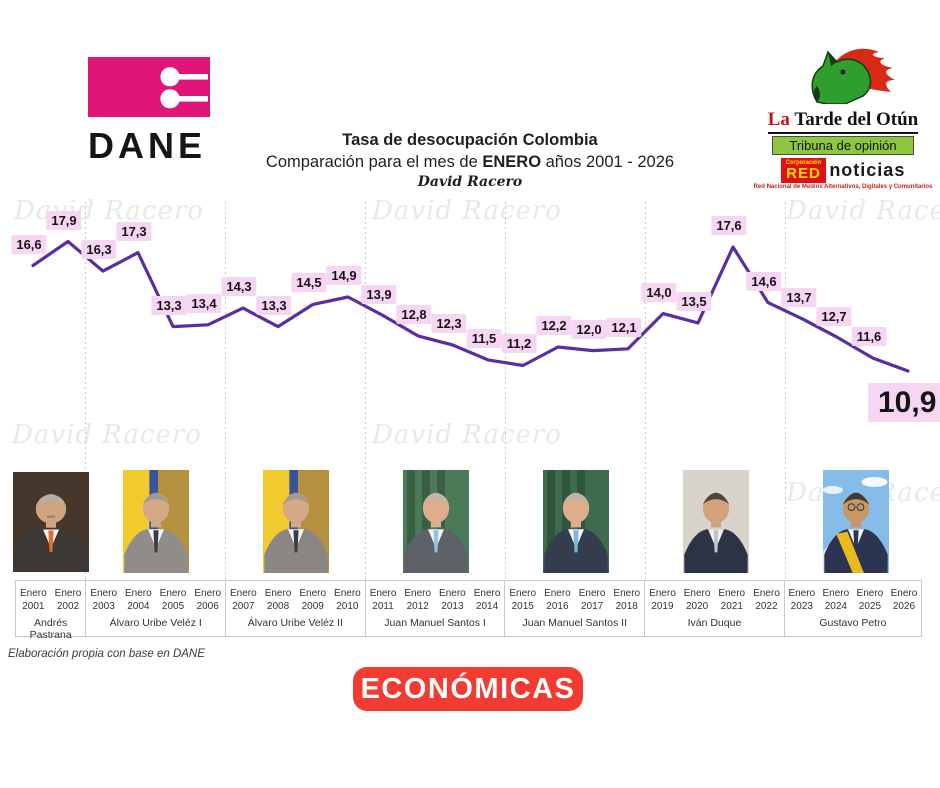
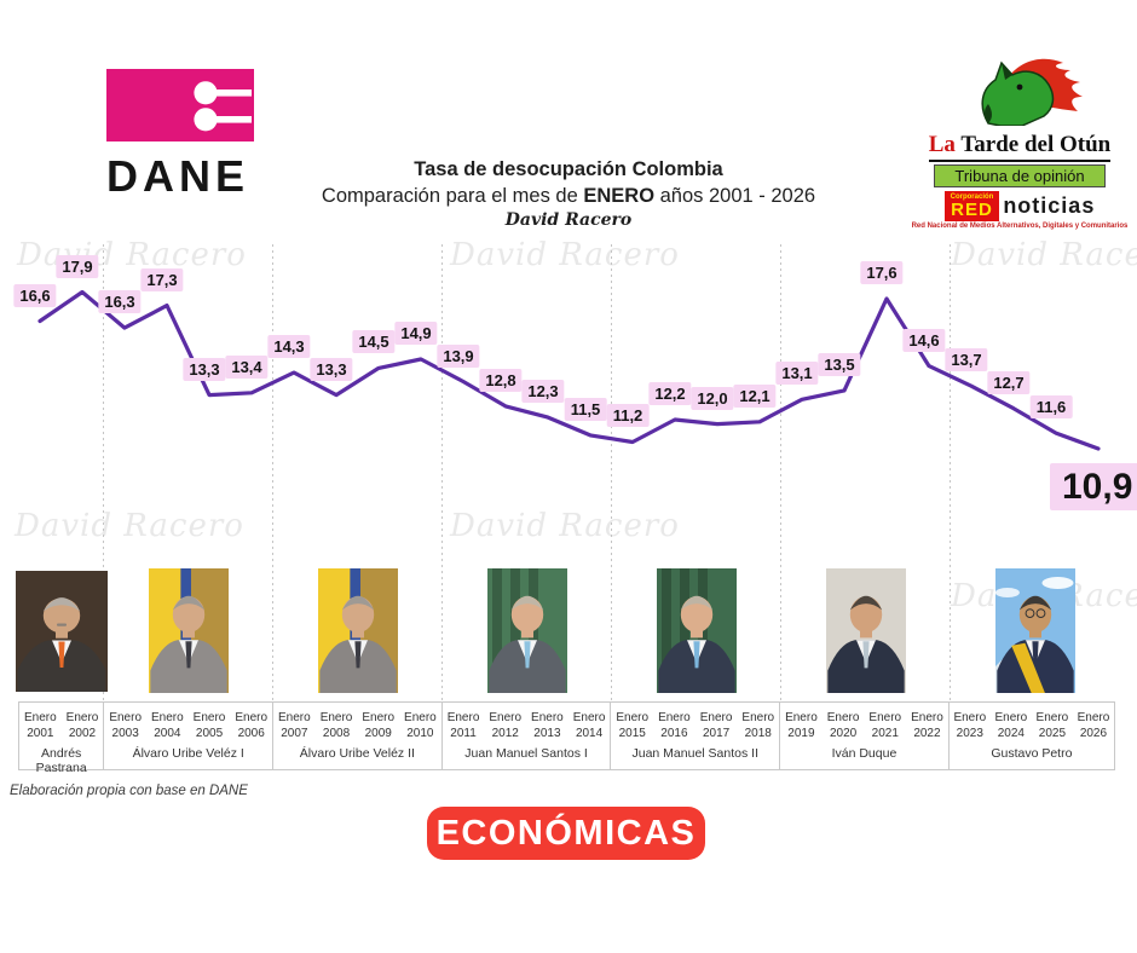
2019: 14,0 -> 13,1
